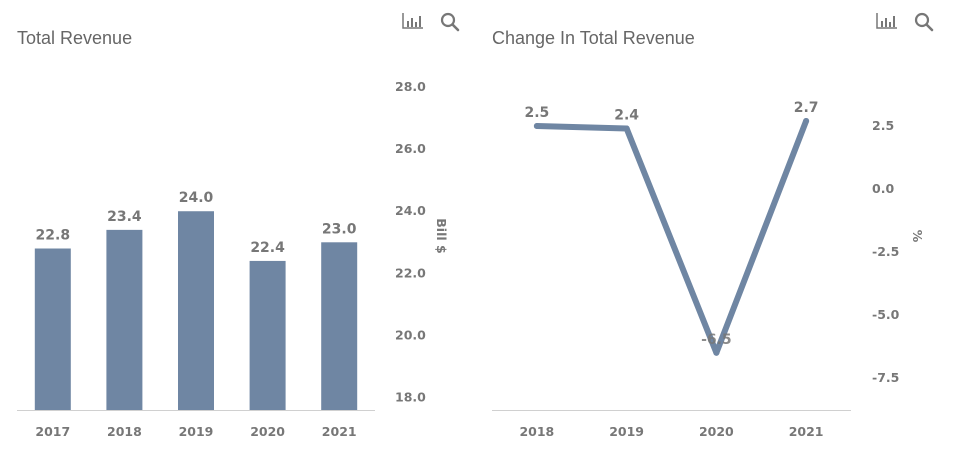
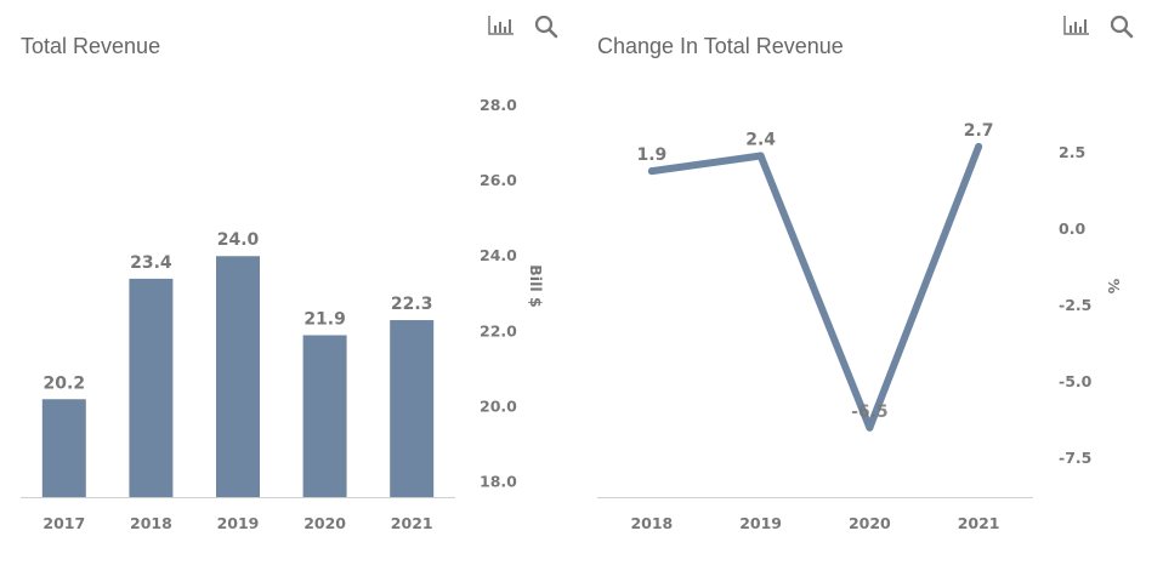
Total Revenue/2017: 22.8 -> 20.2
Total Revenue/2020: 22.4 -> 21.9
Total Revenue/2021: 23.0 -> 22.3
Change In Total Revenue/2018: 2.5 -> 1.9
